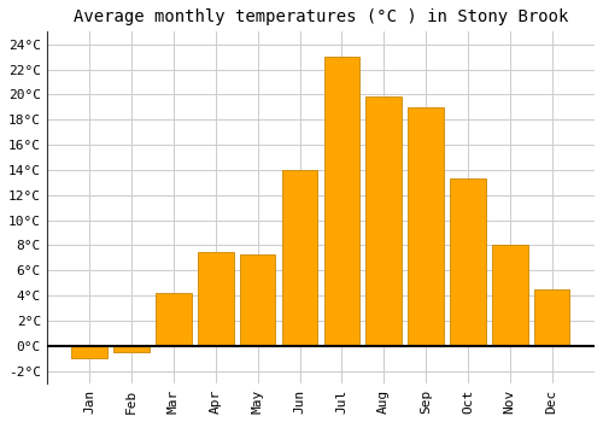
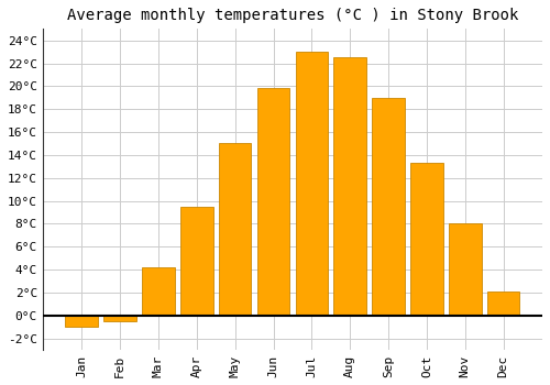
Apr: 7.5°C -> 9.5°C
May: 7.3°C -> 15.0°C
Jun: 14.0°C -> 19.8°C
Aug: 19.8°C -> 22.5°C
Dec: 4.5°C -> 2.1°C
